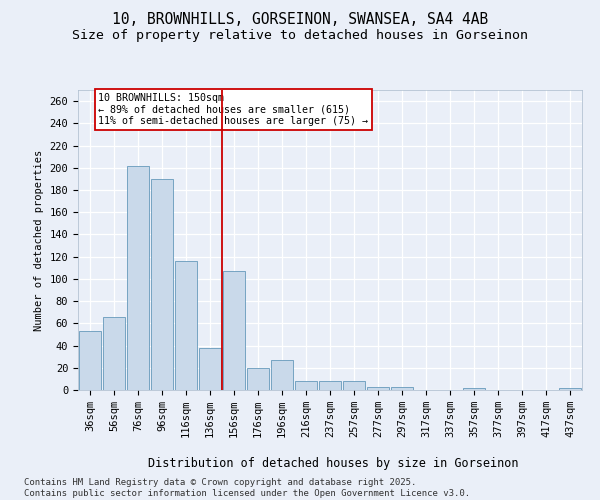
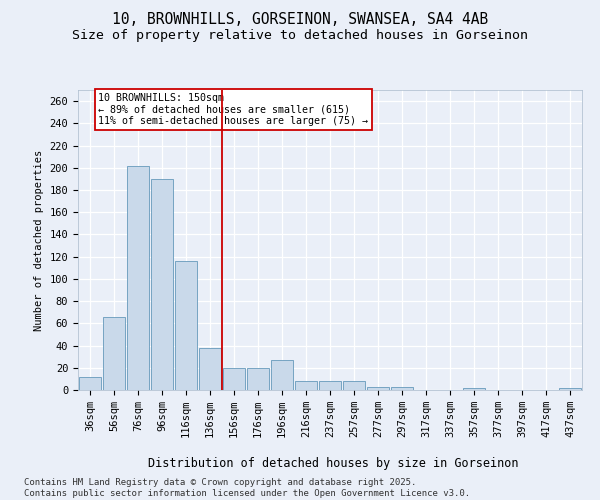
36sqm: 53 -> 12
156sqm: 107 -> 20
